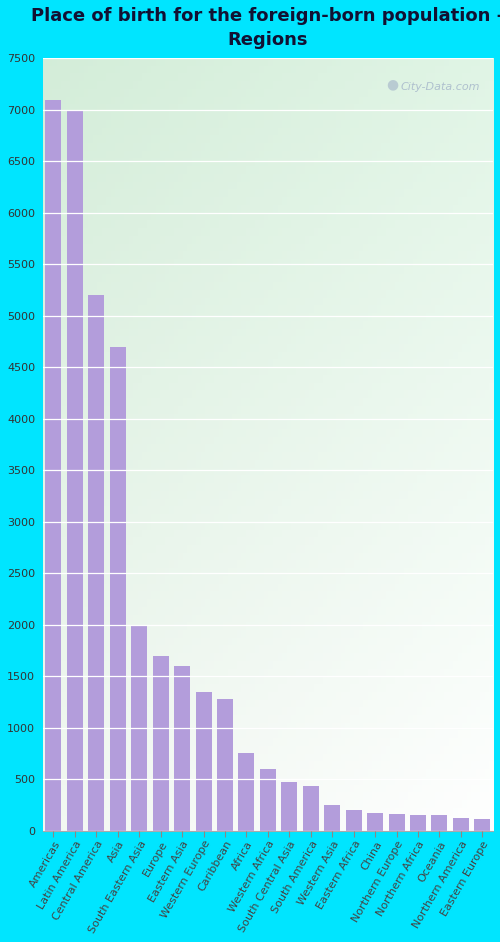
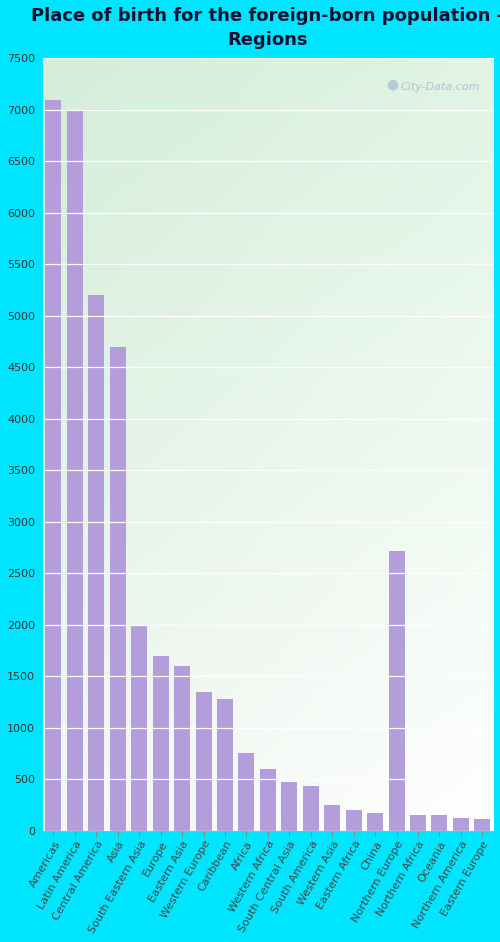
Northern Europe: 160 -> 2720
